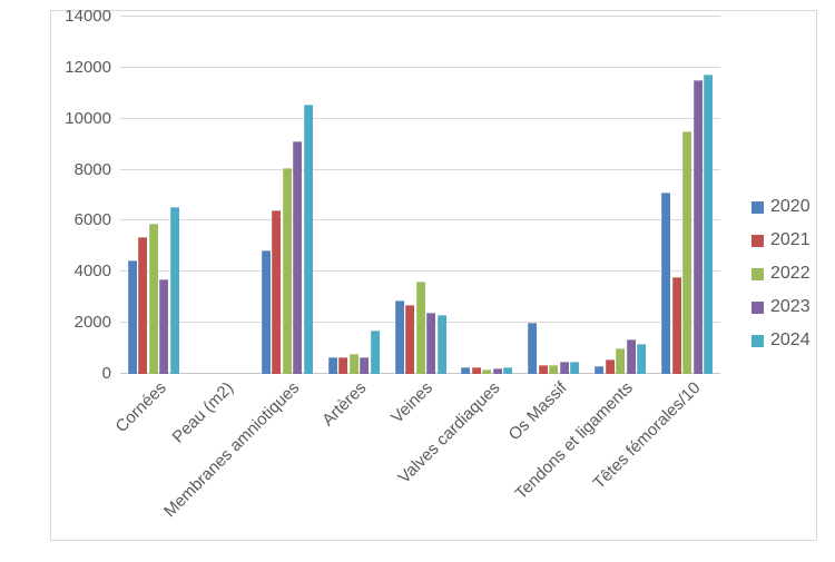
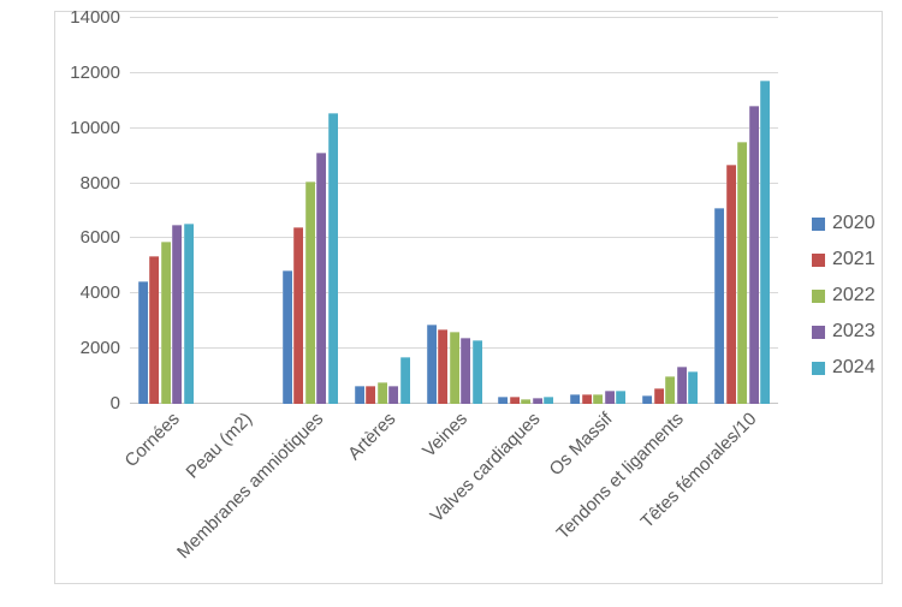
2023/Cornées: 3700 -> 6500
2022/Veines: 3600 -> 2600
2020/Os Massif: 2000 -> 300
2021/Têtes fémorales/10: 3800 -> 8700
2023/Têtes fémorales/10: 11500 -> 10800
